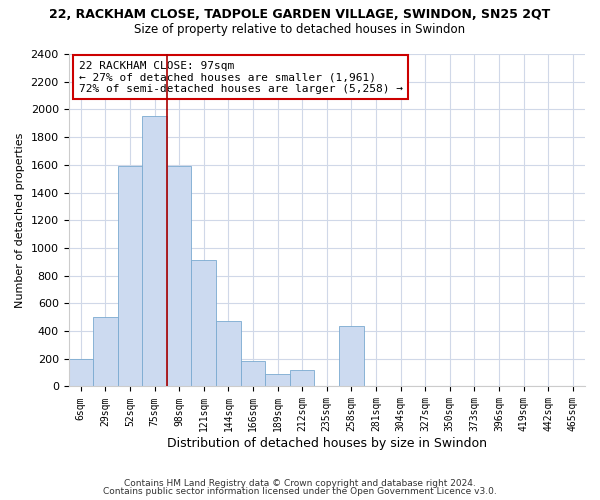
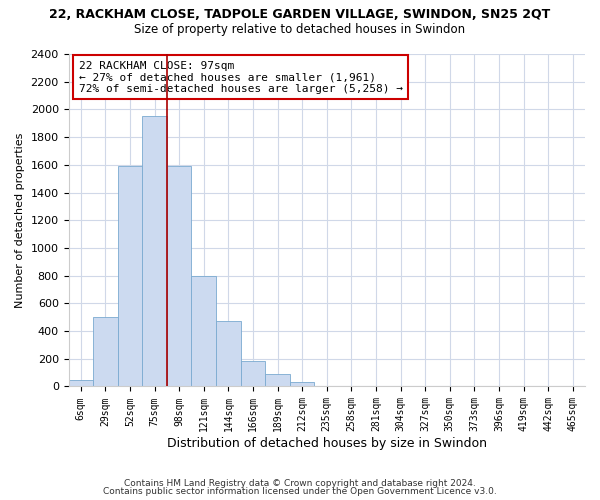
6sqm: 200 -> 50
121sqm: 910 -> 800
212sqm: 120 -> 30
258sqm: 440 -> 0
